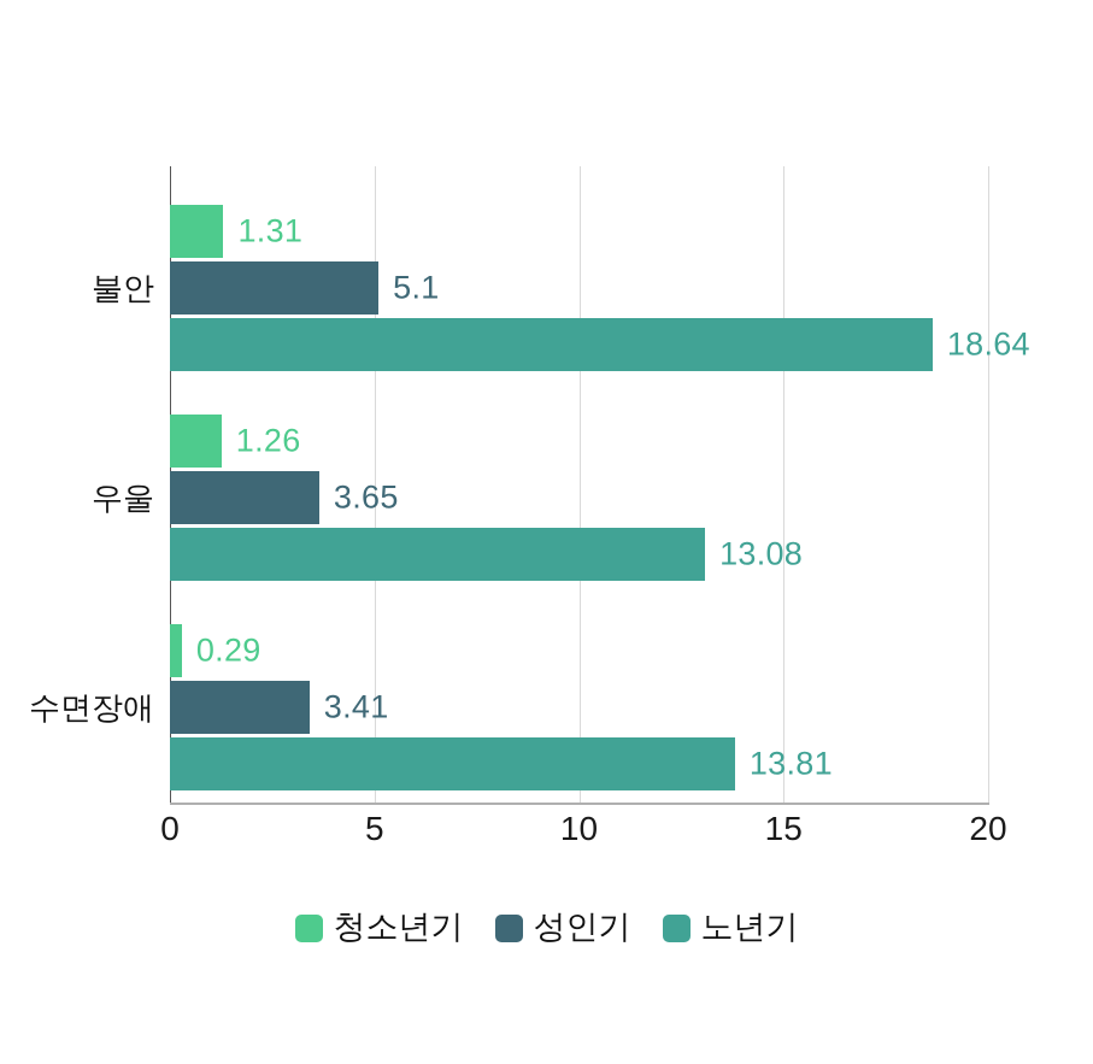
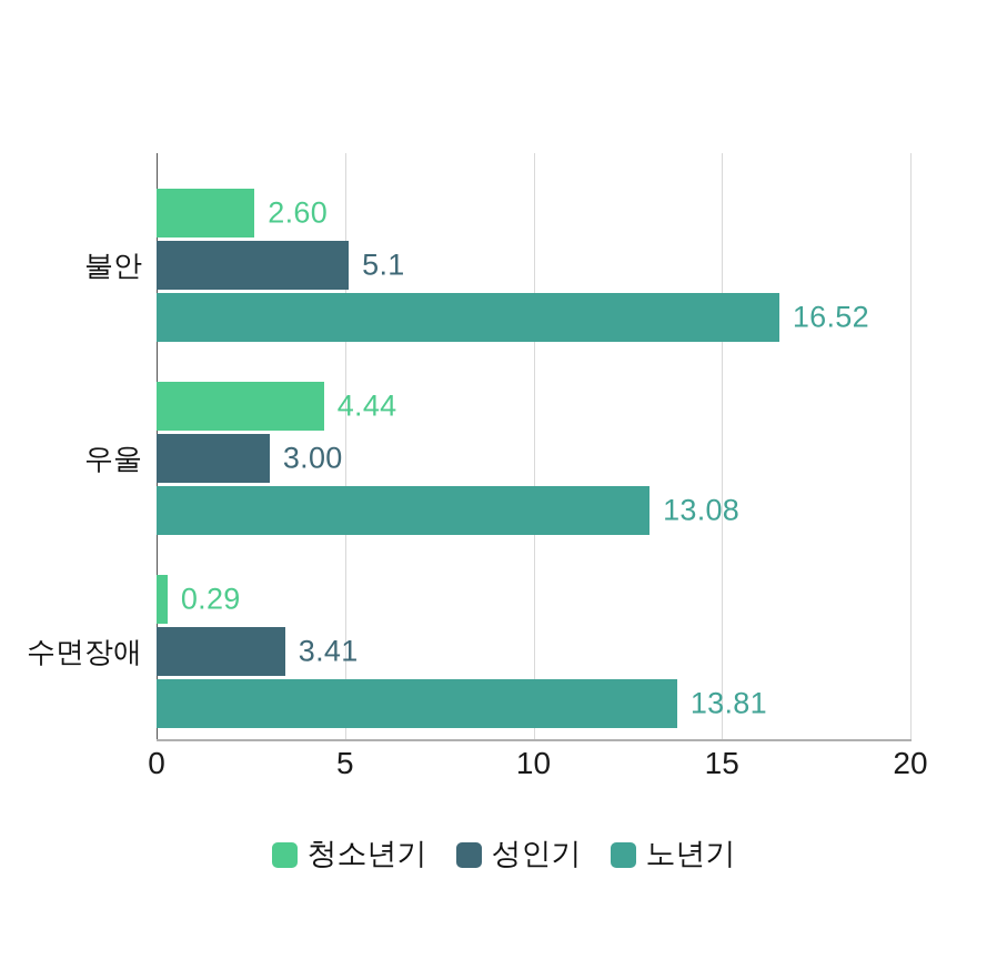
청소년기/불안: 1.31 -> 2.60
노년기/불안: 18.64 -> 16.52
청소년기/우울: 1.26 -> 4.44
성인기/우울: 3.65 -> 3.00
